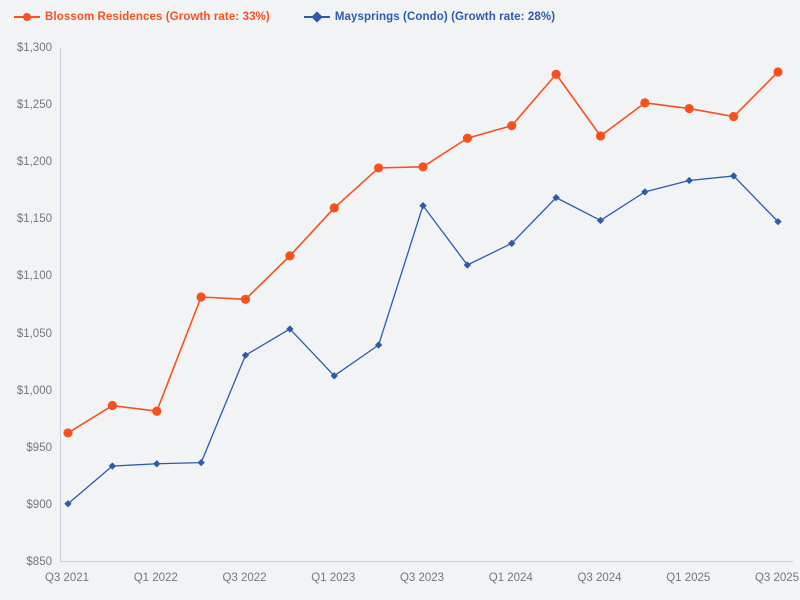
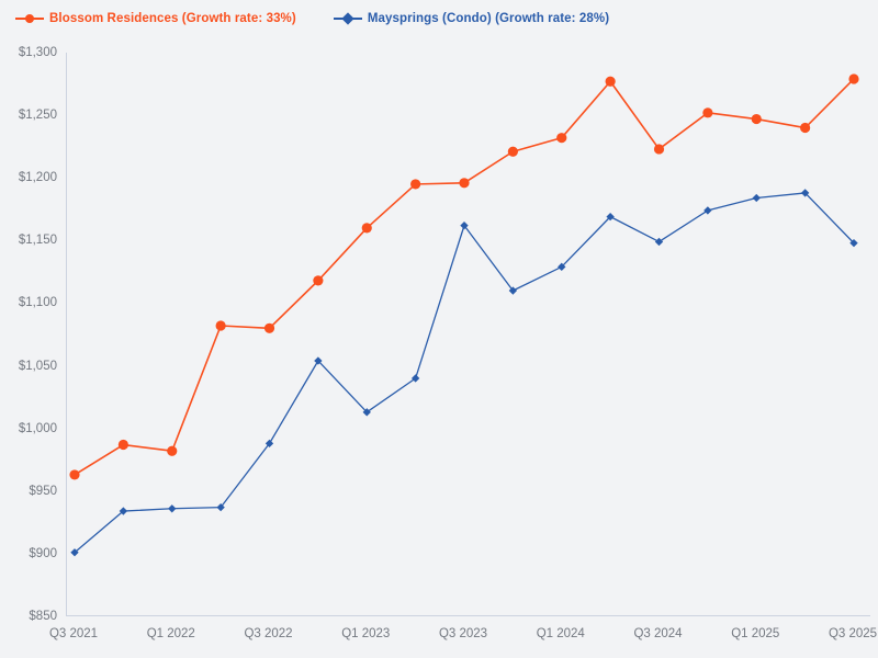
Maysprings (Condo) (Growth rate: 28%)/Q3 2022: $1031 -> $988
